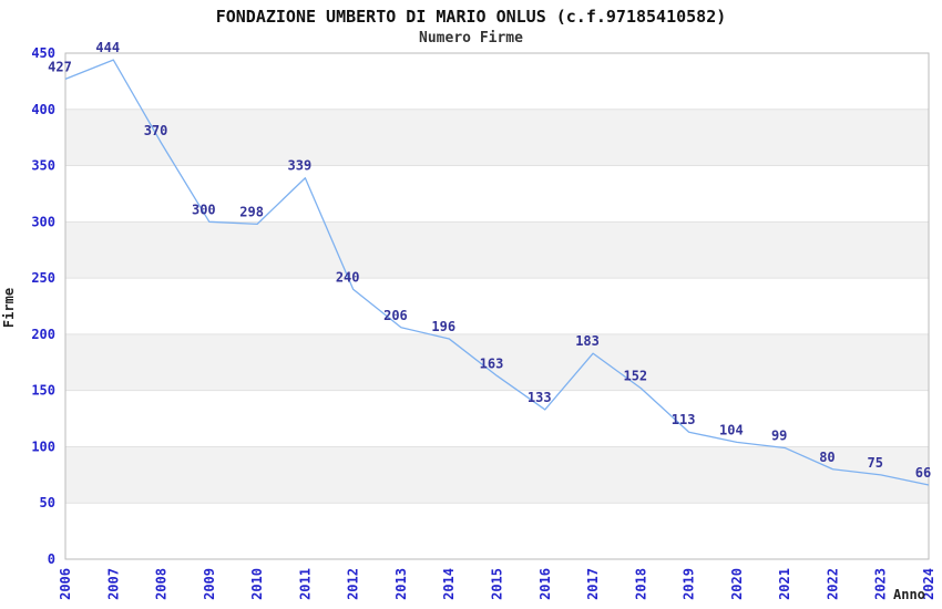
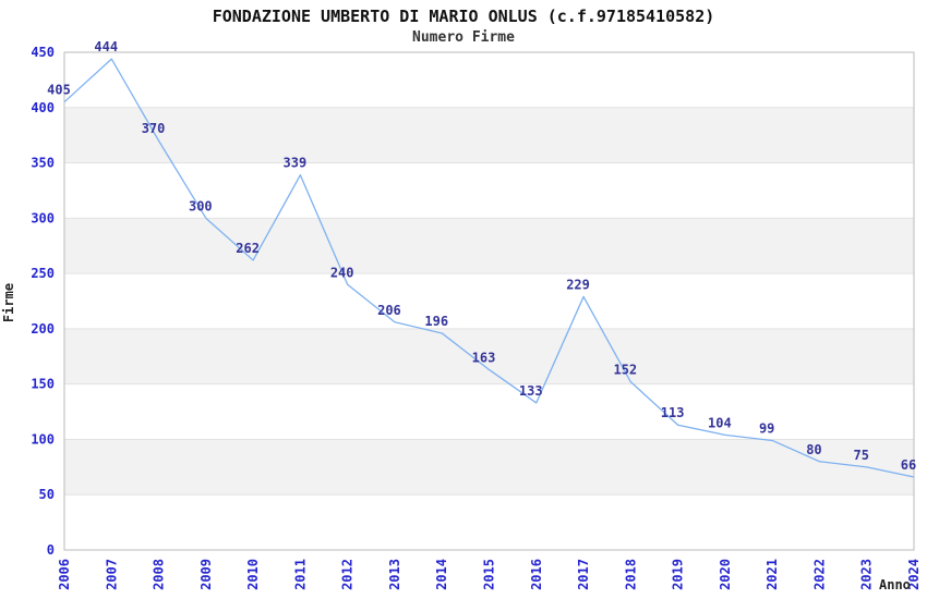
2006: 427 -> 405
2010: 298 -> 262
2017: 183 -> 229
